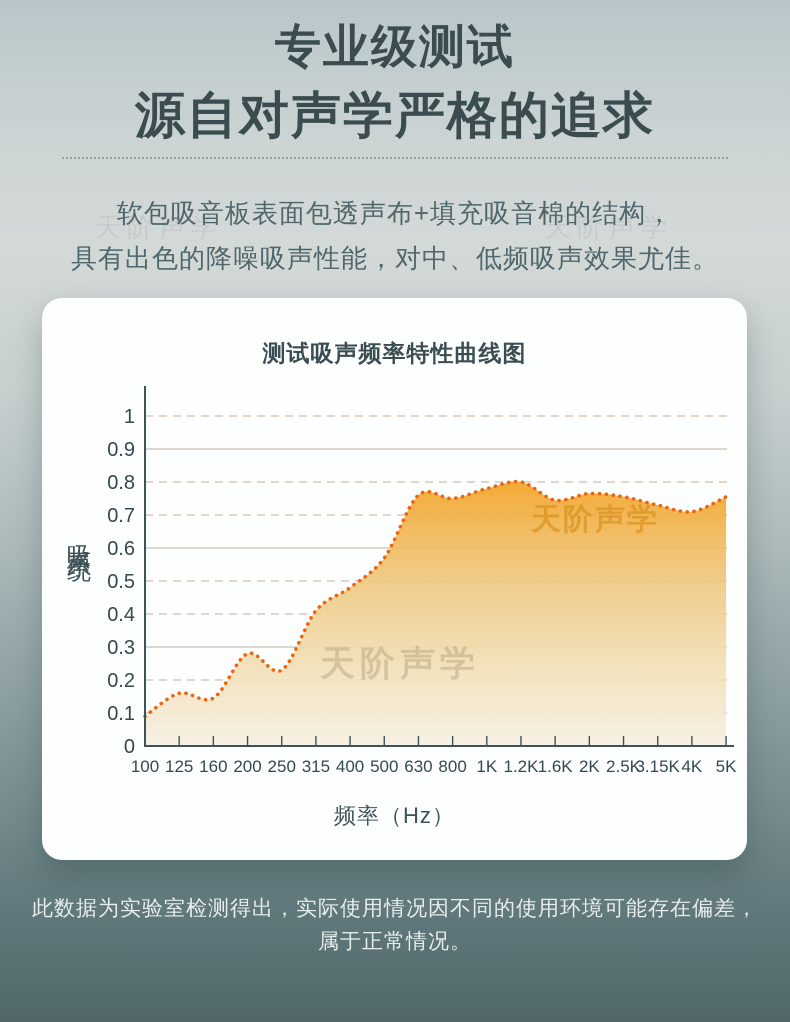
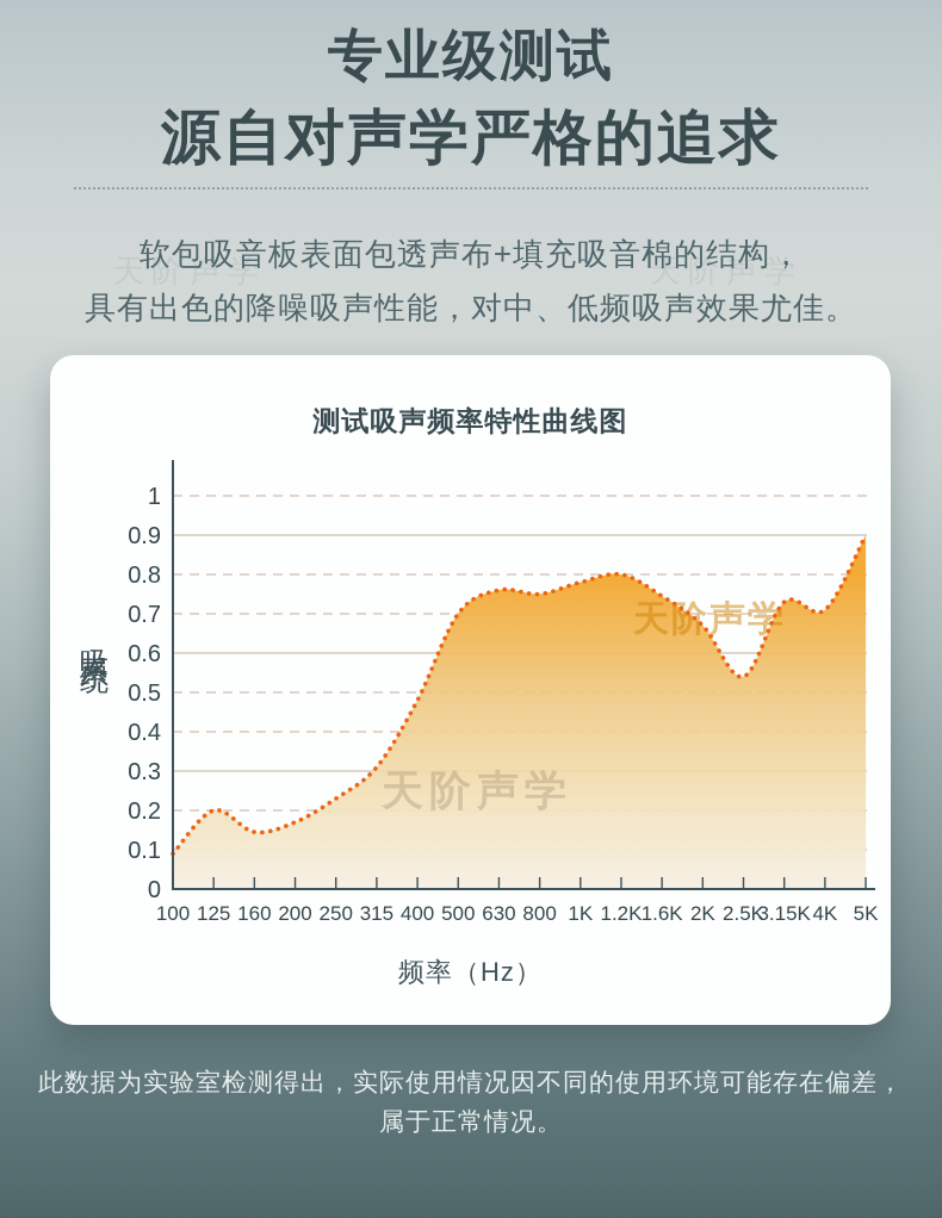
125: 0.16 -> 0.20
200: 0.28 -> 0.17
315: 0.41 -> 0.31
500: 0.57 -> 0.70
2K: 0.77 -> 0.67
2.5K: 0.76 -> 0.54
5K: 0.76 -> 0.90
